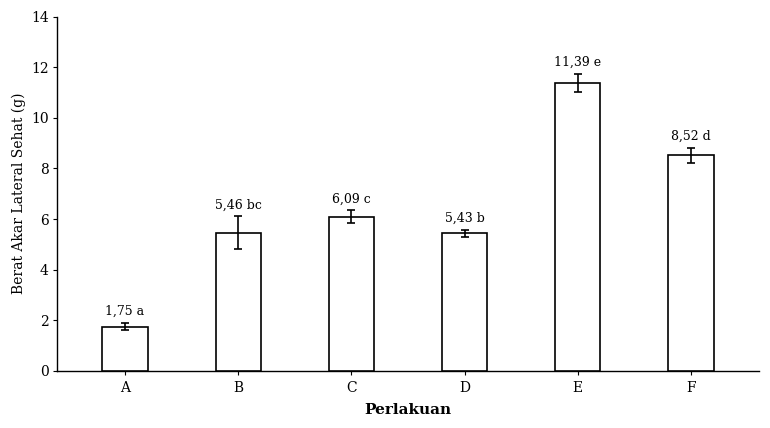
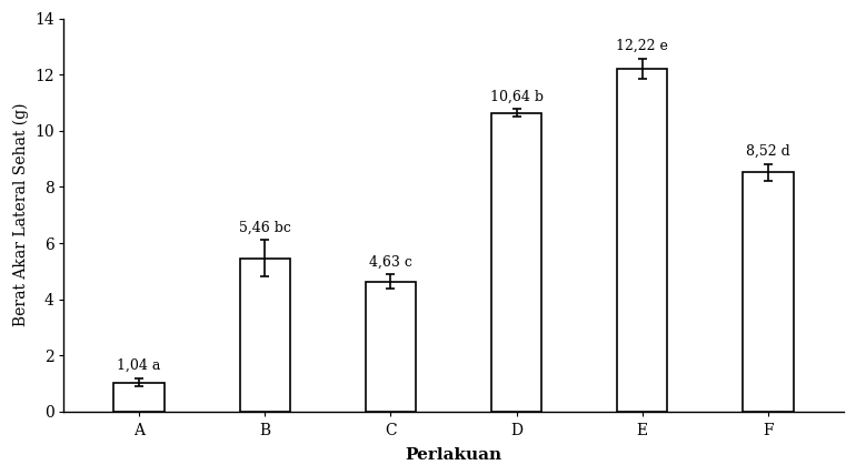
A: 1,75 -> 1,04
C: 6,09 -> 4,63
D: 5,43 -> 10,64
E: 11,39 -> 12,22
